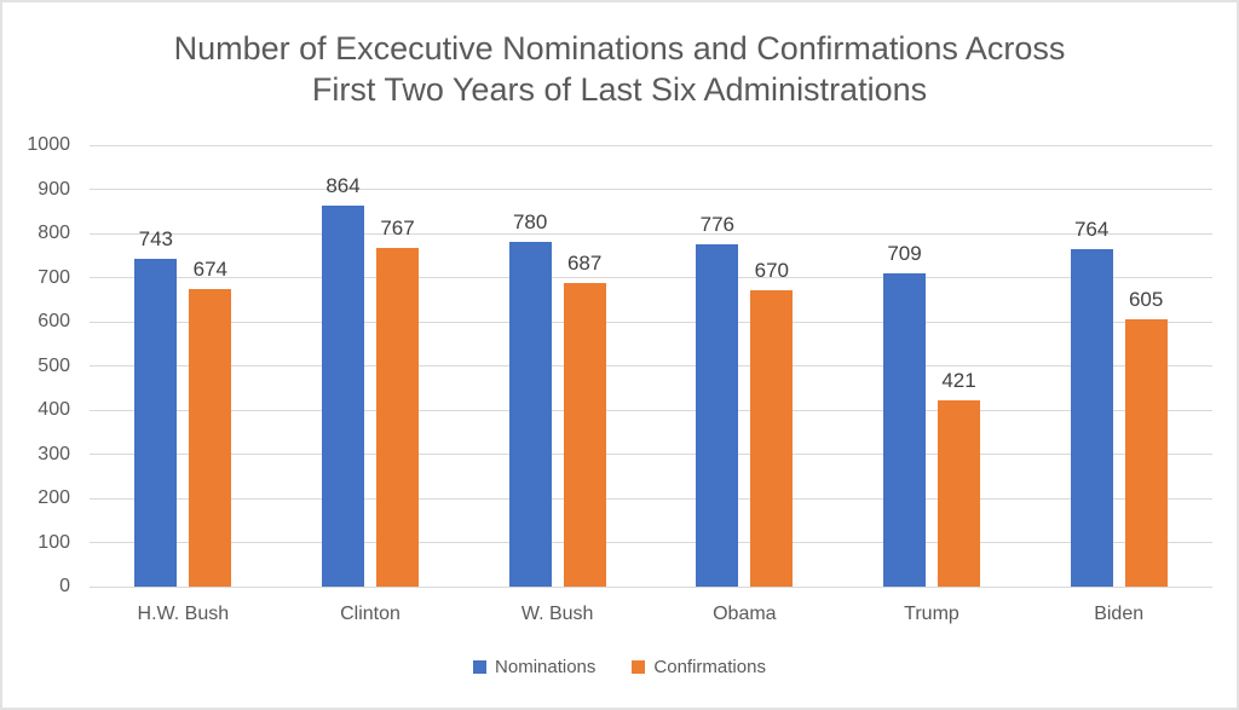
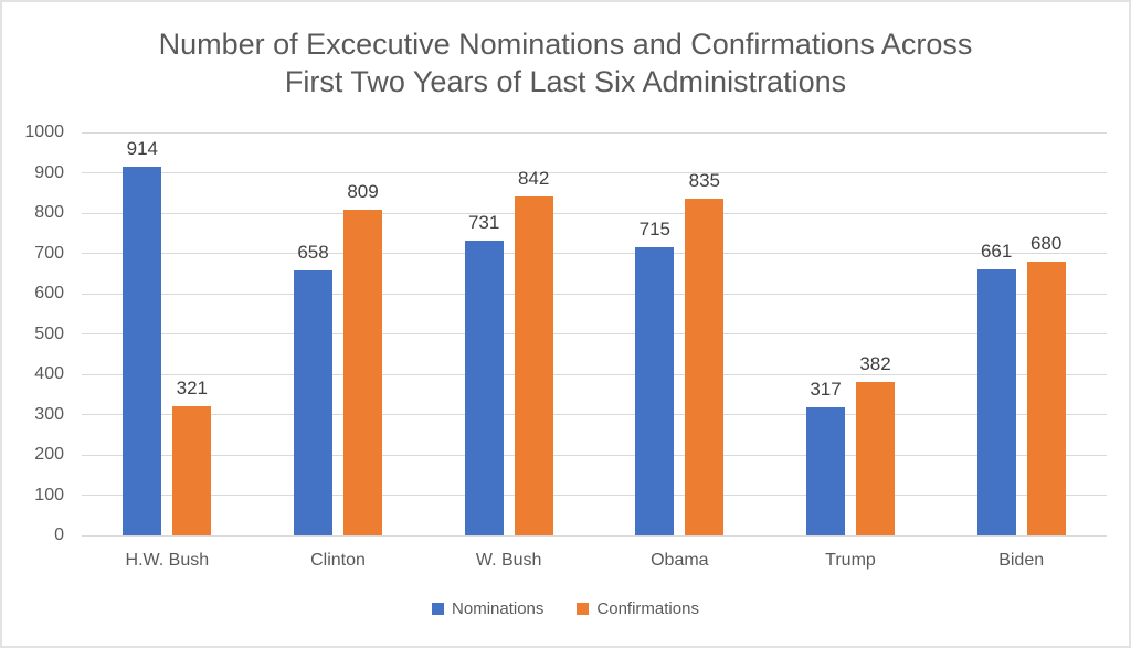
Nominations/H.W. Bush: 743 -> 914
Confirmations/H.W. Bush: 674 -> 321
Nominations/Clinton: 864 -> 658
Confirmations/Clinton: 767 -> 809
Nominations/W. Bush: 780 -> 731
Confirmations/W. Bush: 687 -> 842
Nominations/Obama: 776 -> 715
Confirmations/Obama: 670 -> 835
Nominations/Trump: 709 -> 317
Confirmations/Trump: 421 -> 382
Nominations/Biden: 764 -> 661
Confirmations/Biden: 605 -> 680
